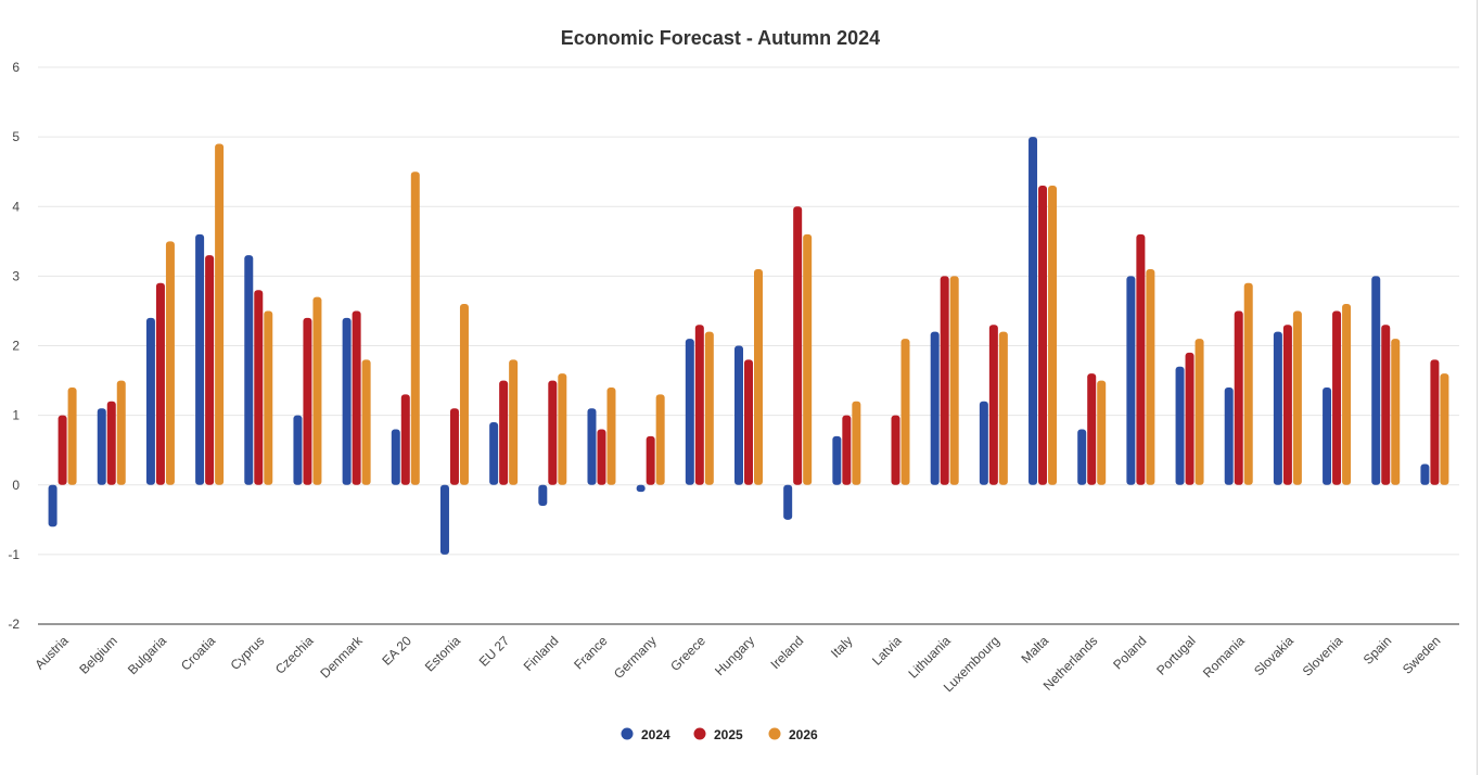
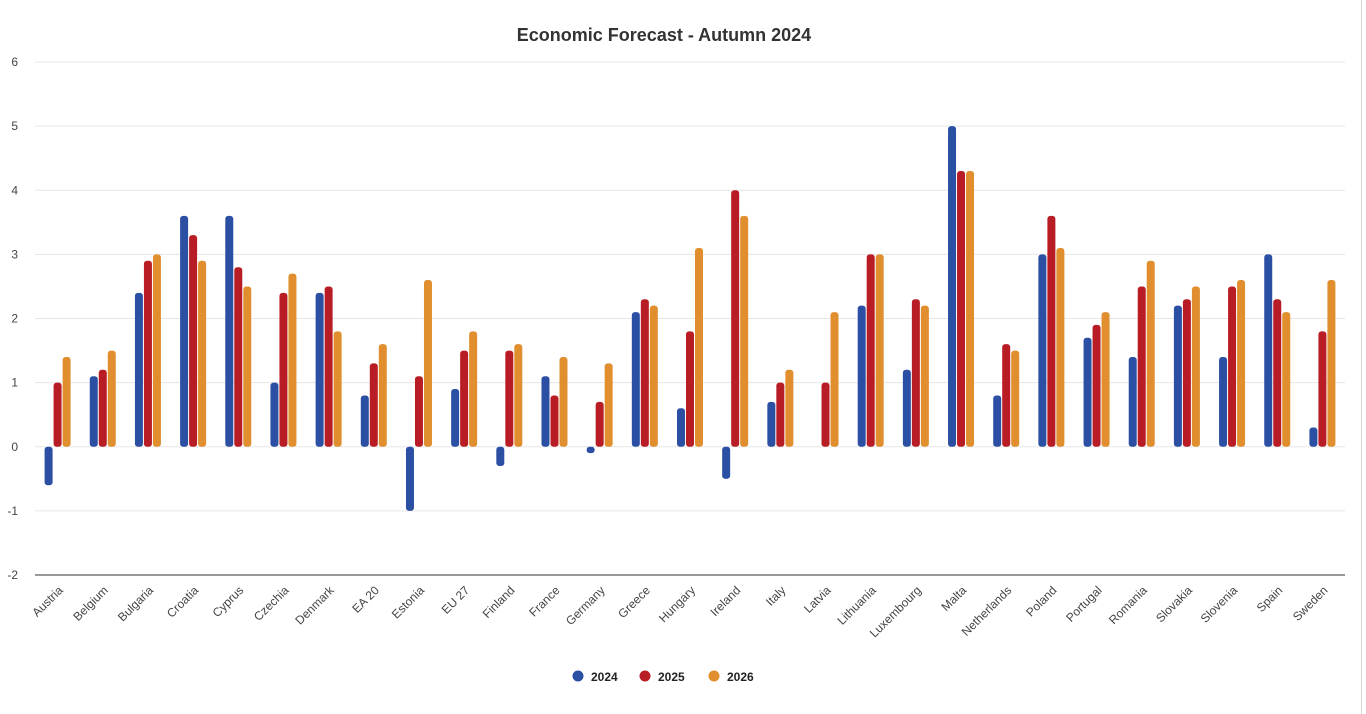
2026/Bulgaria: 3.5 -> 3.0
2026/Croatia: 4.9 -> 2.9
2024/Cyprus: 3.3 -> 3.6
2026/EA 20: 4.5 -> 1.6
2024/Hungary: 2.0 -> 0.6
2026/Sweden: 1.6 -> 2.6
